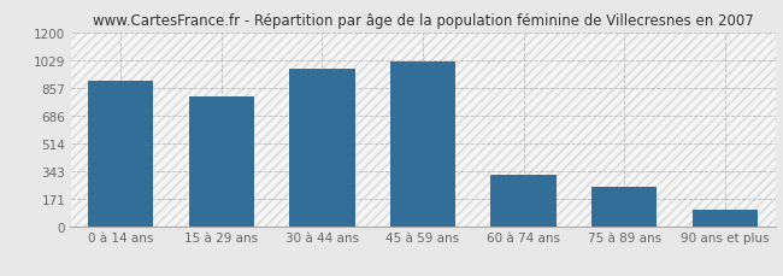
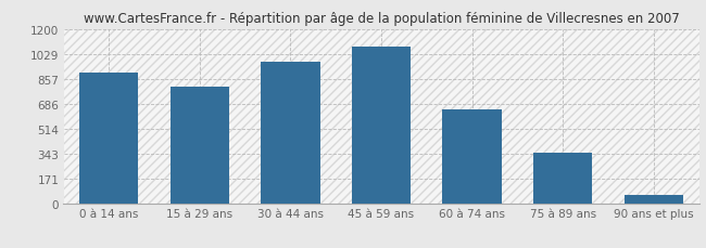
45 à 59 ans: 1020 -> 1080
60 à 74 ans: 320 -> 640
75 à 89 ans: 240 -> 350
90 ans et plus: 100 -> 60
